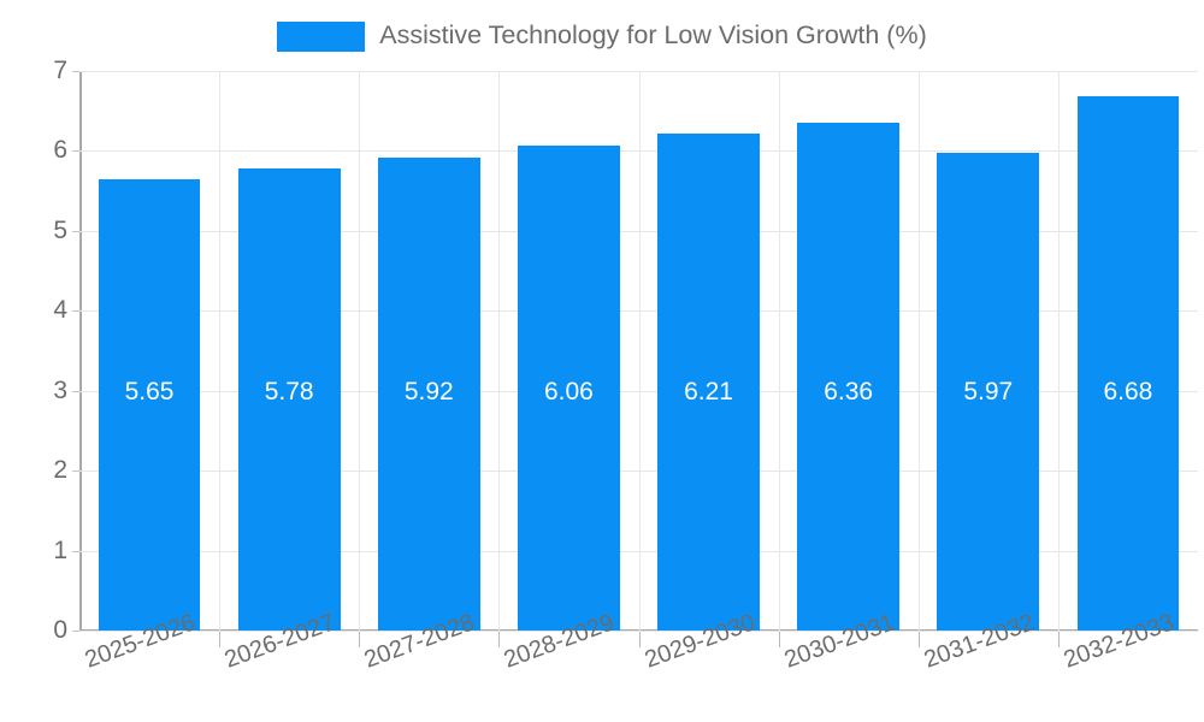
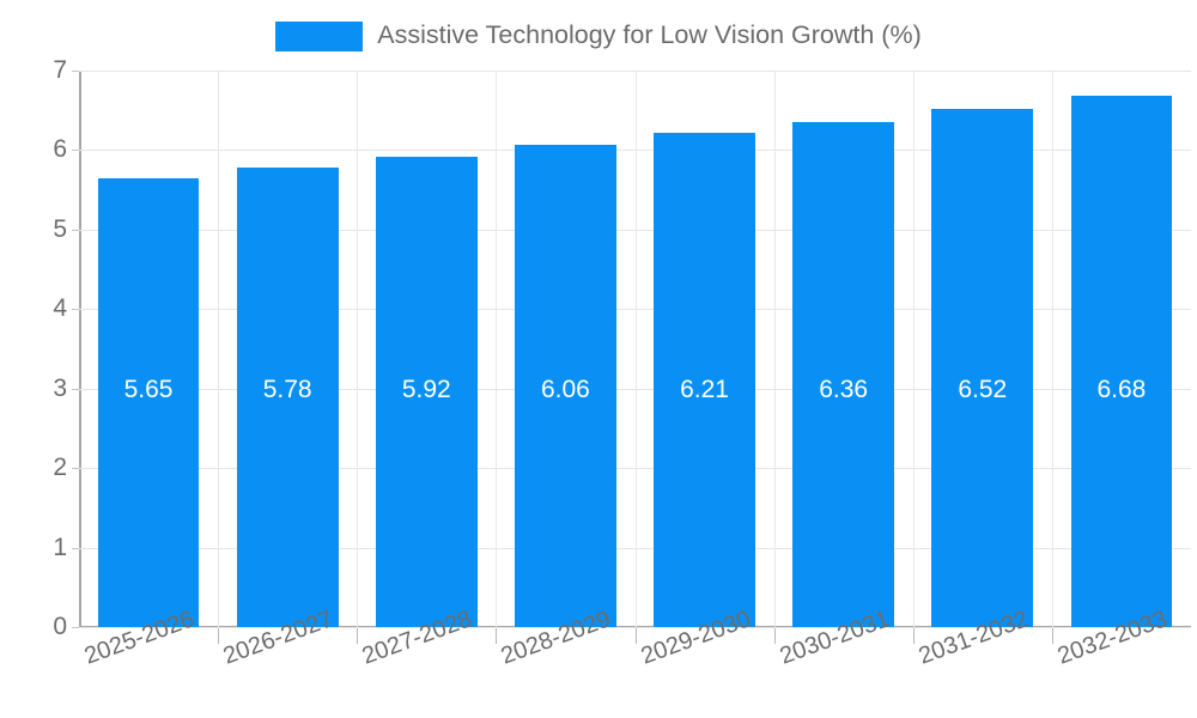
2031-2032: 5.97 -> 6.52
